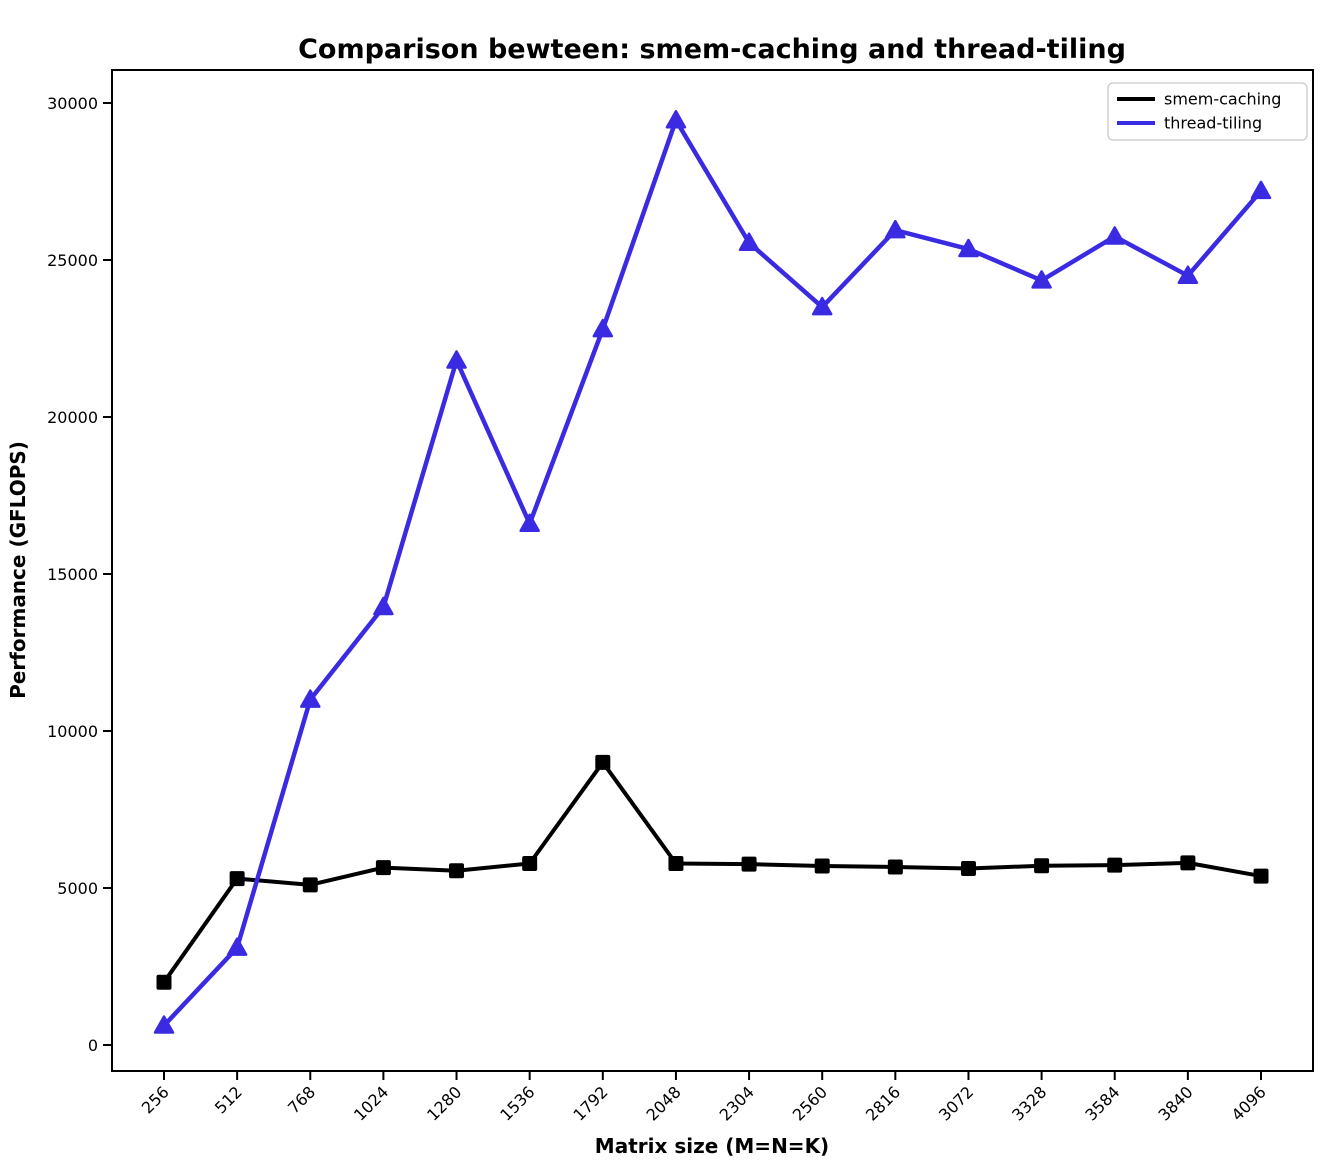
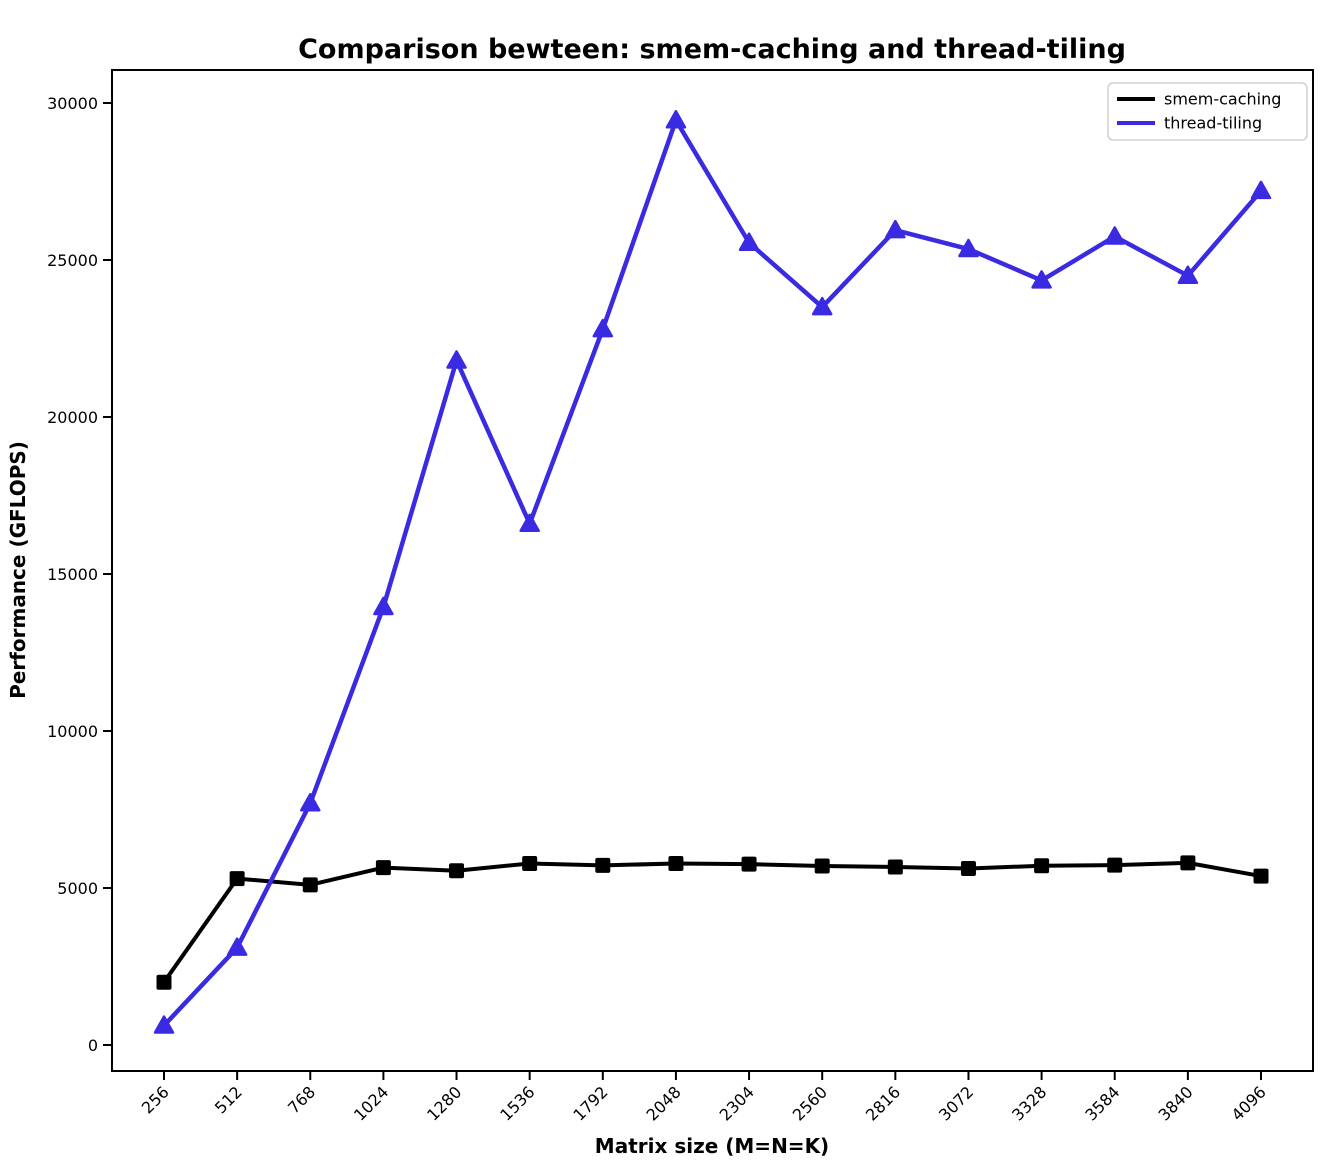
thread-tiling/768: 11000 -> 7700
smem-caching/1792: 9000 -> 5700
